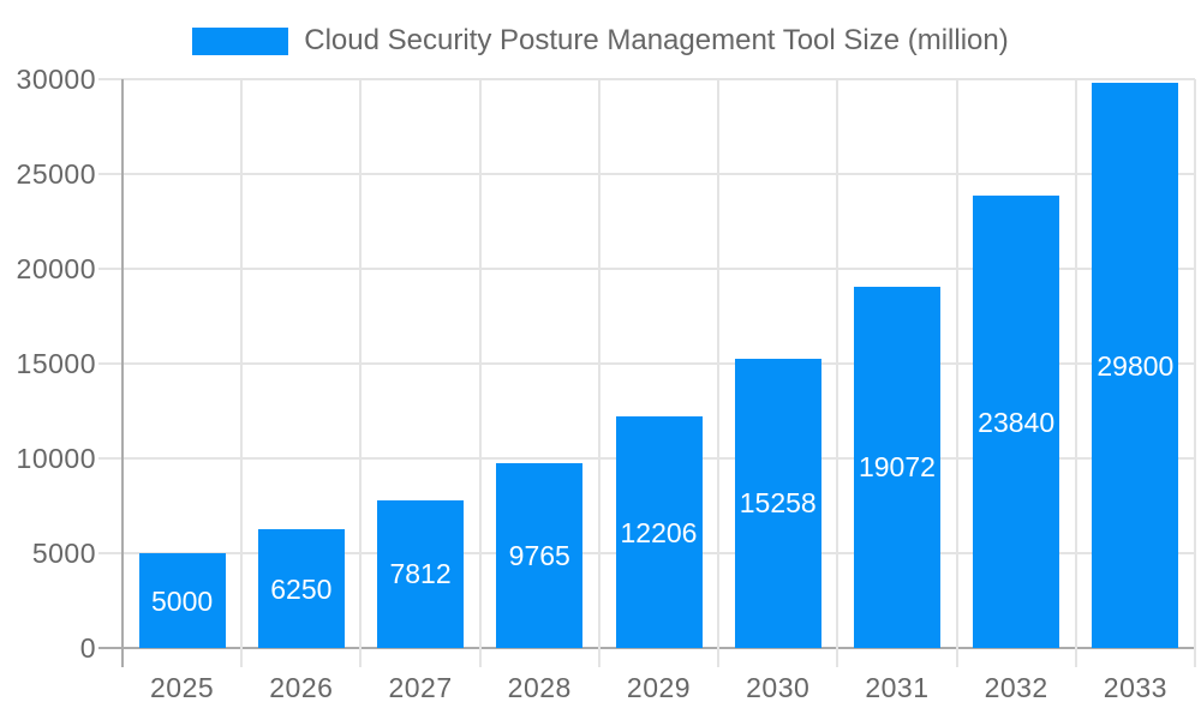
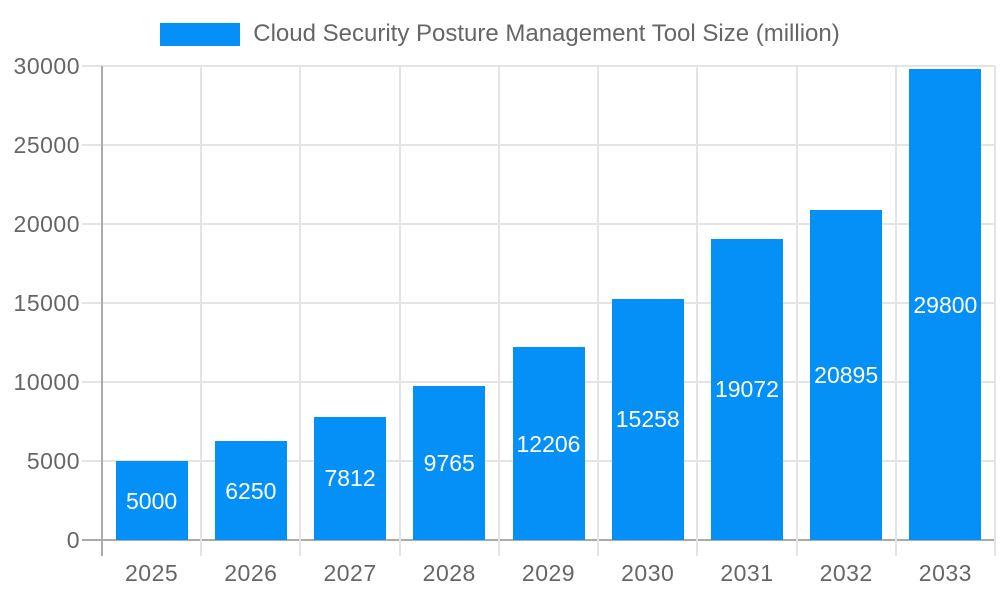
2032: 23840 -> 20895
